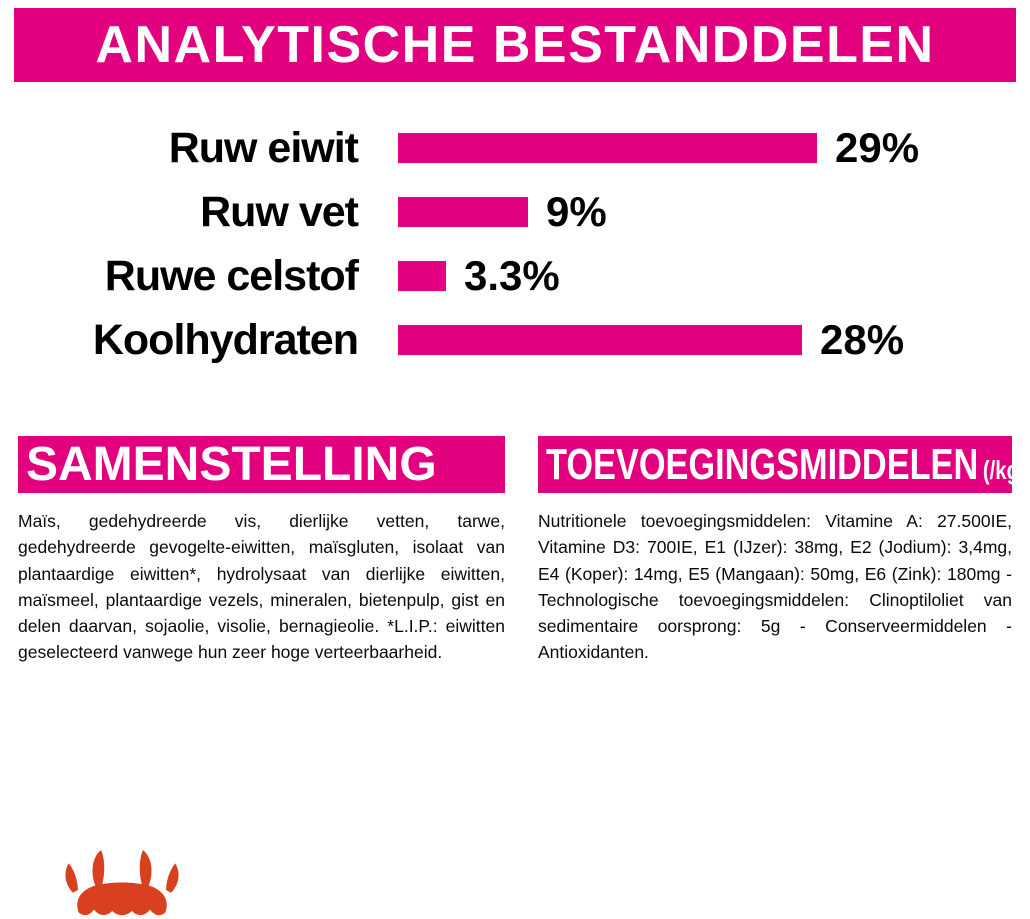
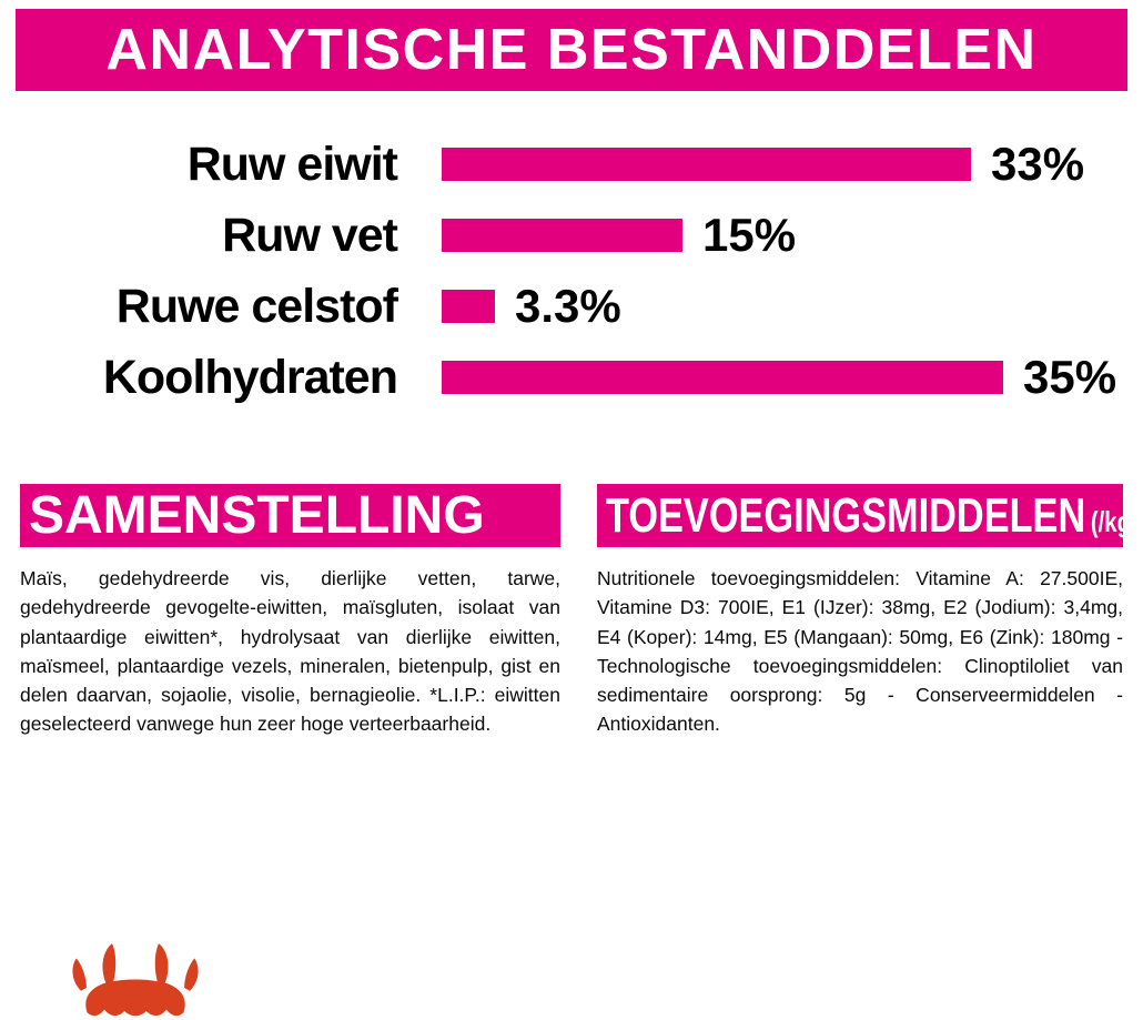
Ruw eiwit: 29% -> 33%
Ruw vet: 9% -> 15%
Koolhydraten: 28% -> 35%
